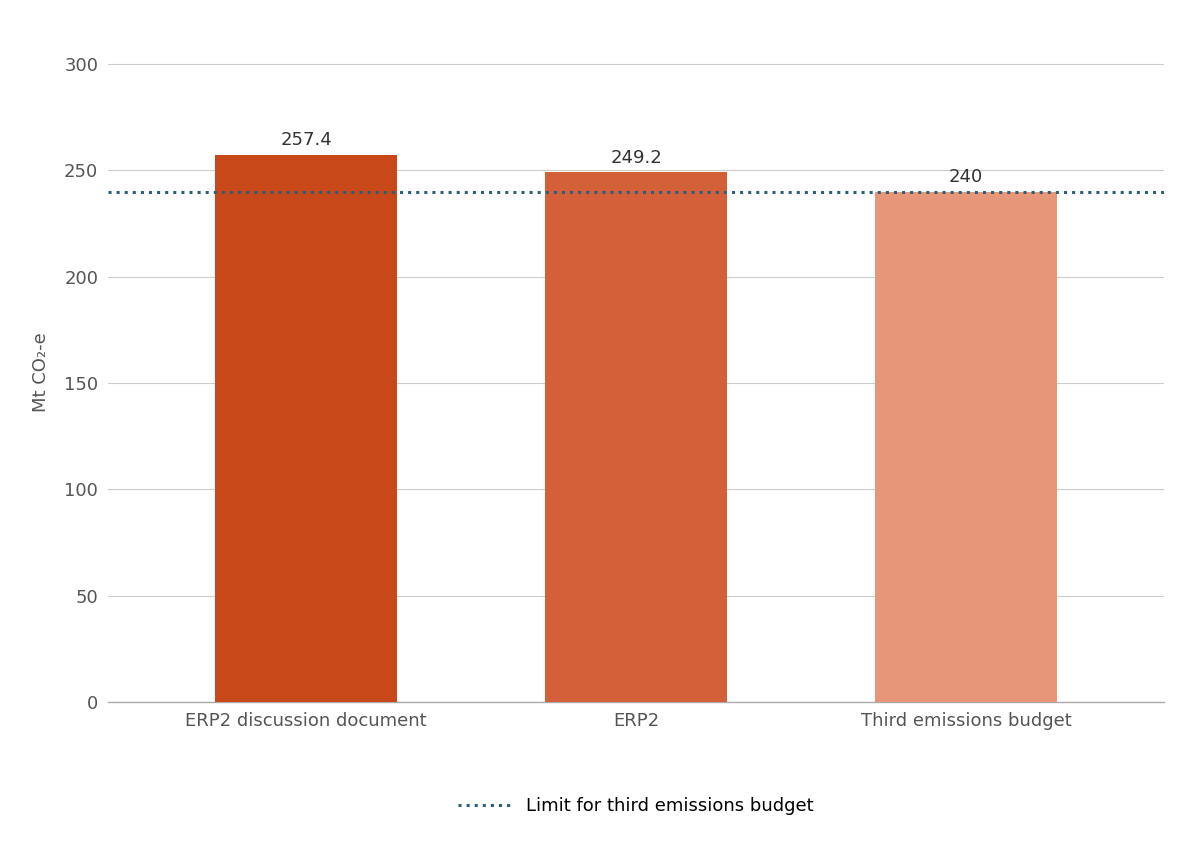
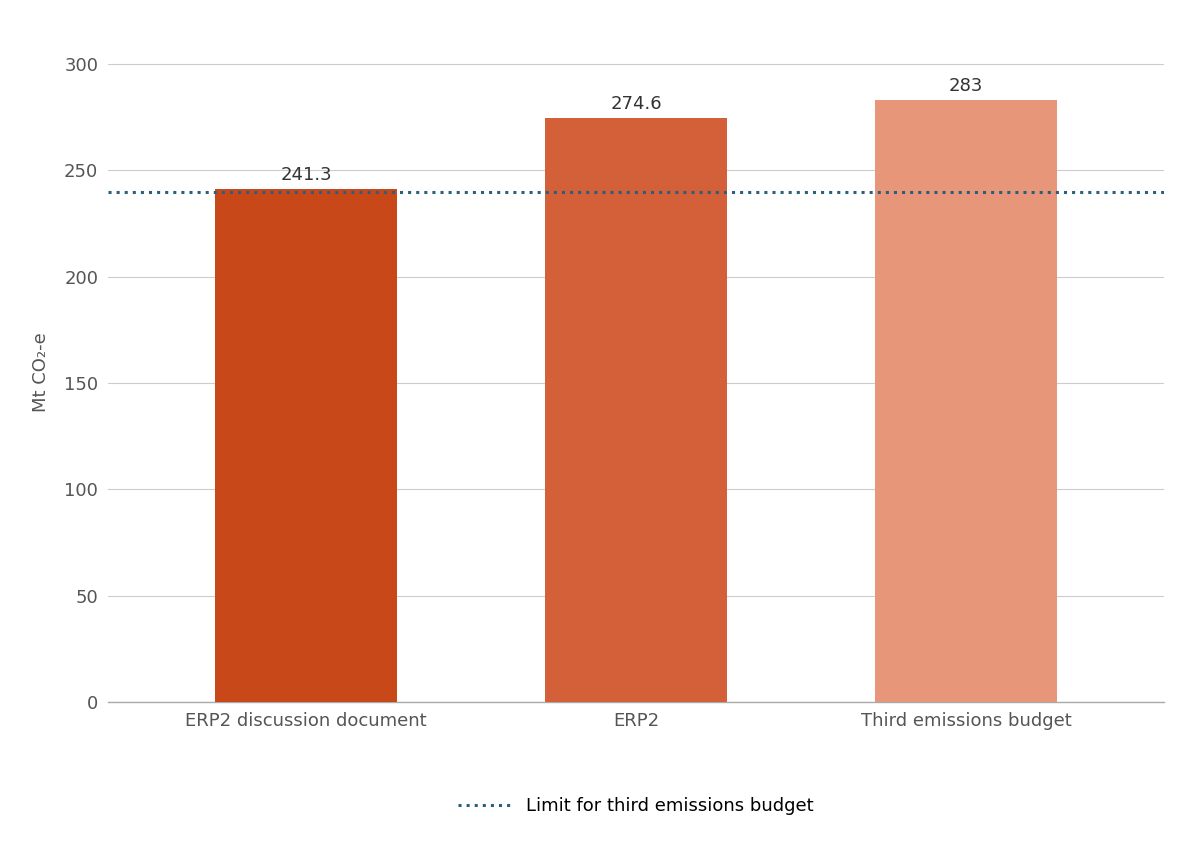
ERP2 discussion document: 257.4 -> 241.3
ERP2: 249.2 -> 274.6
Third emissions budget: 240 -> 283
